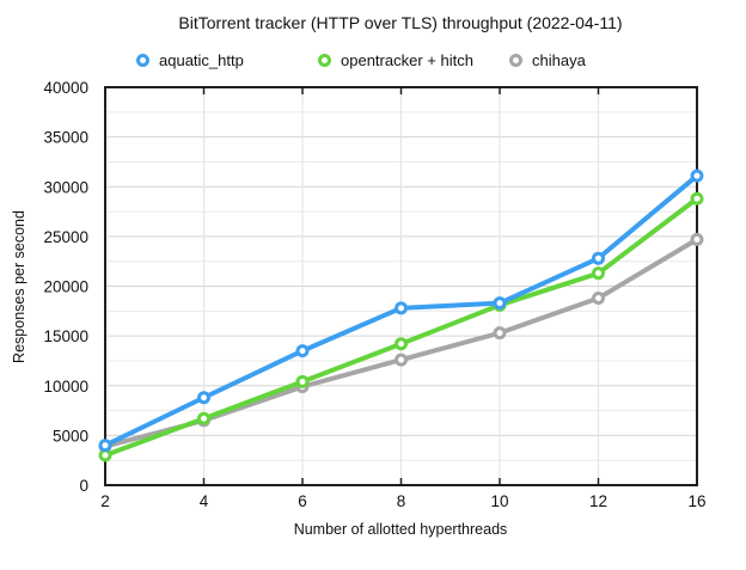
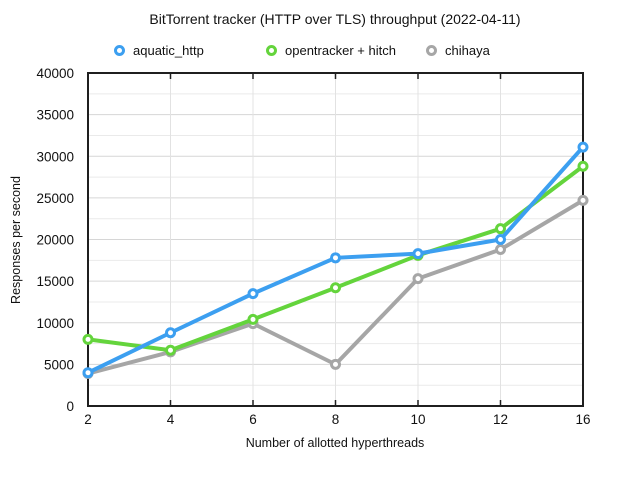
opentracker + hitch/2: 3000 -> 8000
chihaya/8: 13000 -> 5000
aquatic_http/12: 23000 -> 20000
